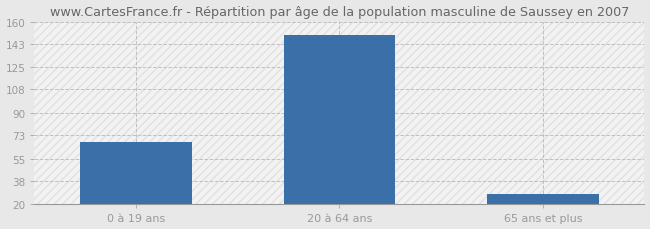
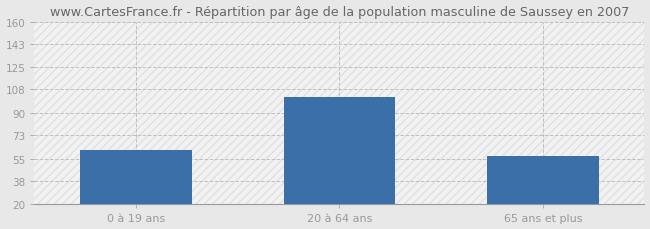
0 à 19 ans: 68 -> 62
20 à 64 ans: 150 -> 102
65 ans et plus: 28 -> 57
